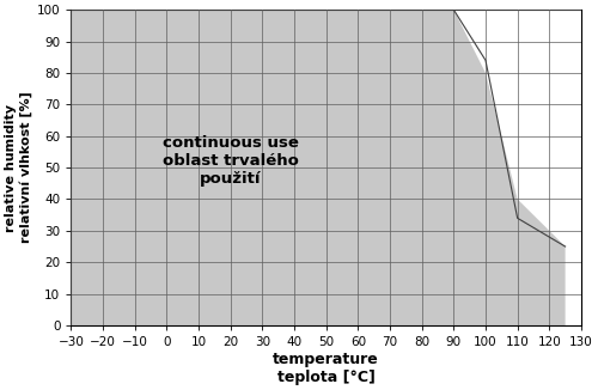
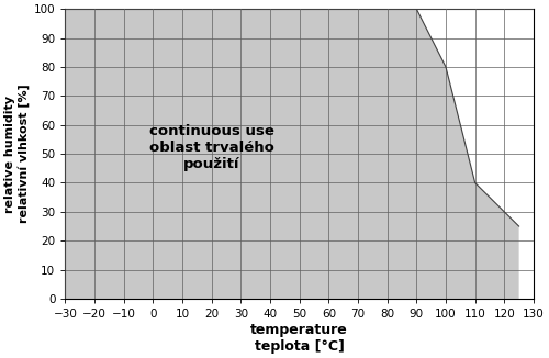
100: 84 -> 80
110: 34 -> 40
